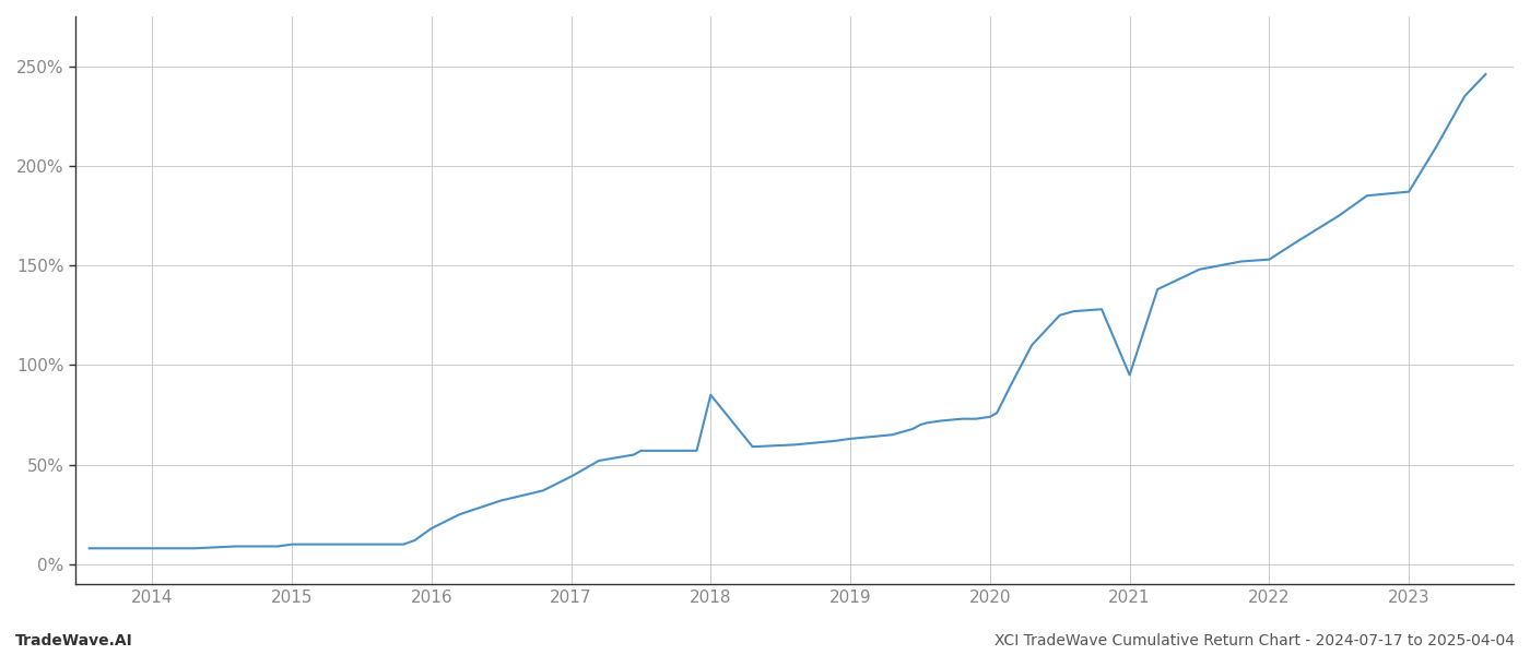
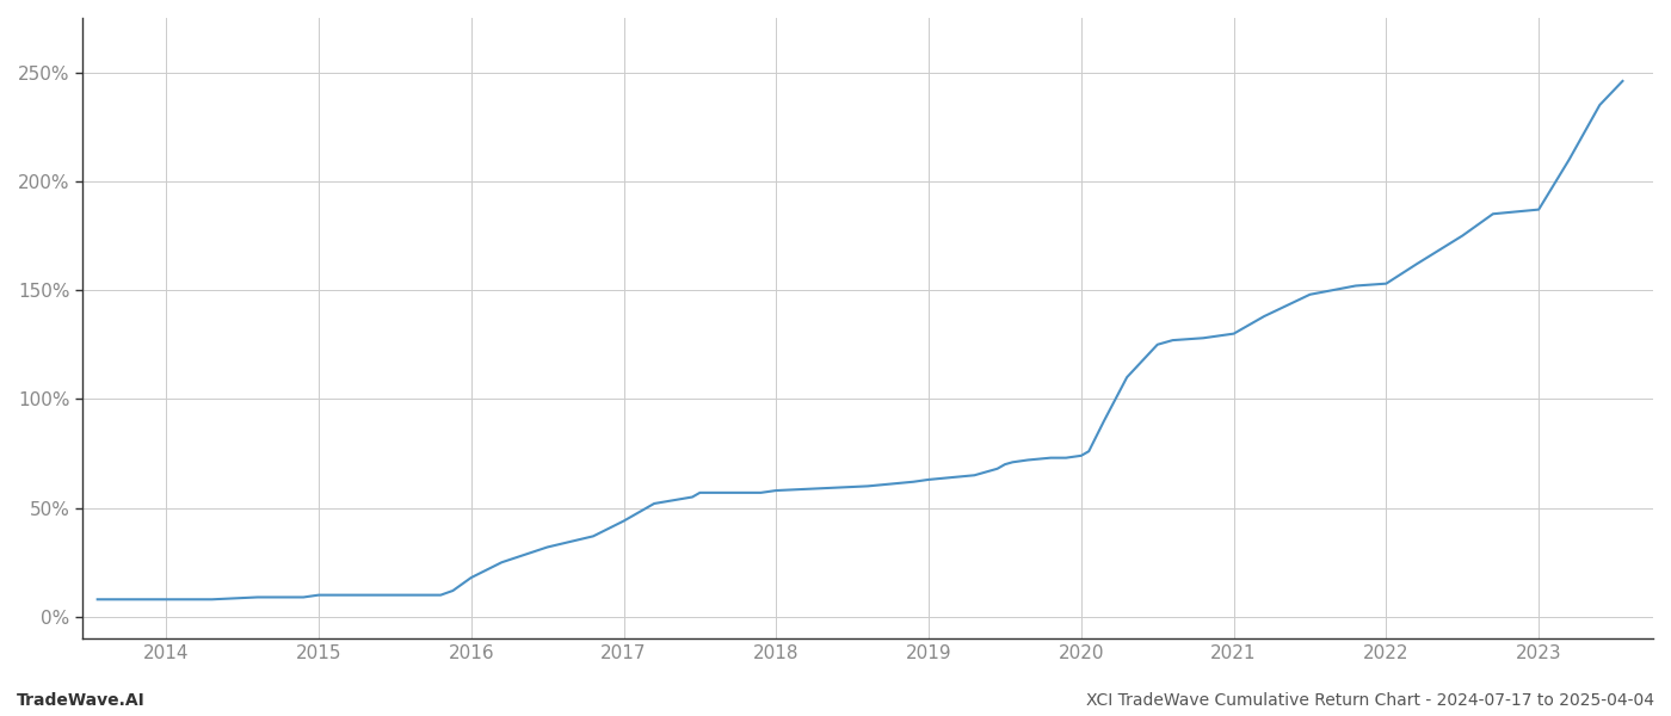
2018: 85% -> 58%
2021: 95% -> 130%
